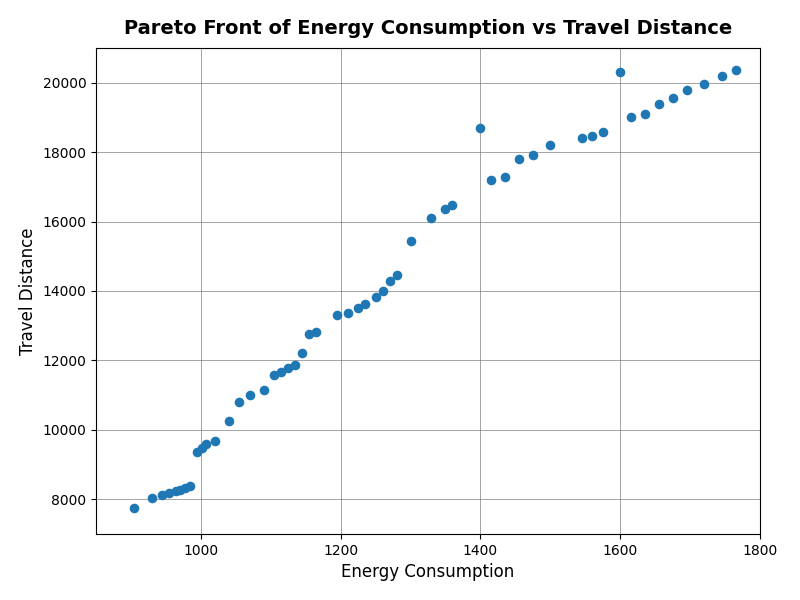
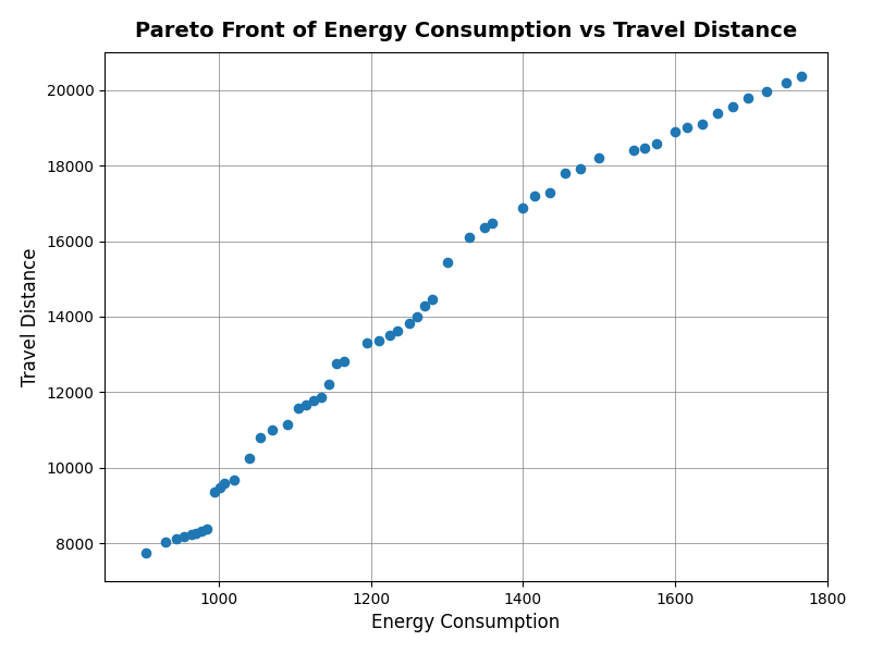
1400: 18700 -> 16880
1600: 20300 -> 18900
